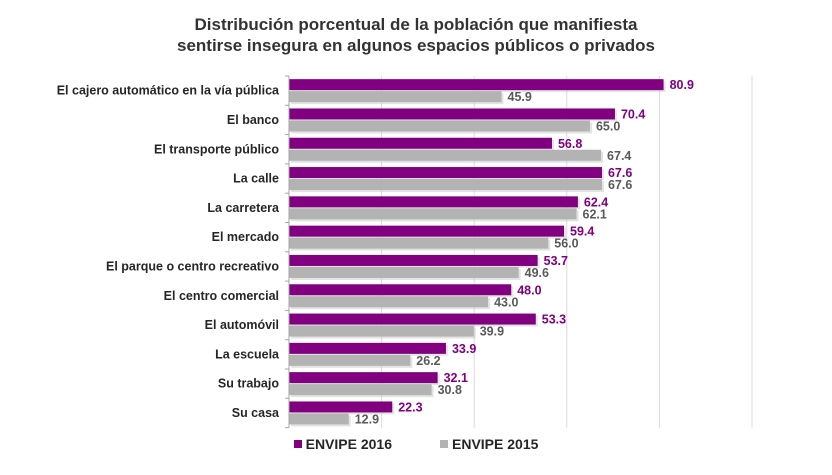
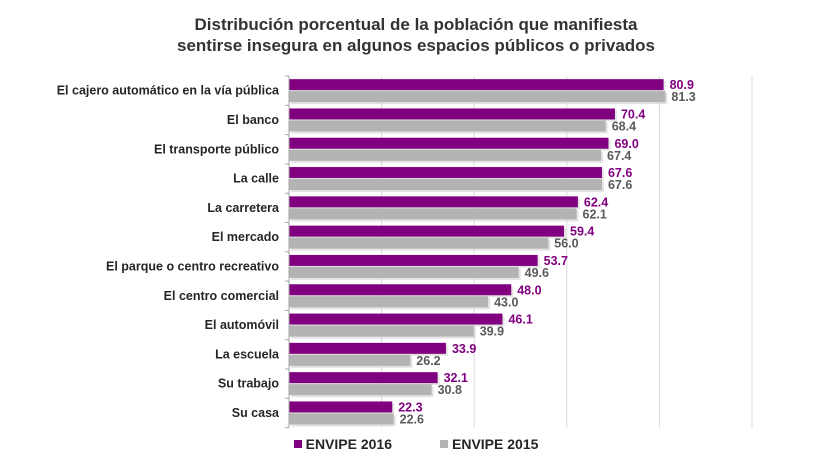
ENVIPE 2015/El cajero automático en la vía pública: 45.9 -> 81.3
ENVIPE 2015/El banco: 65.0 -> 68.4
ENVIPE 2016/El transporte público: 56.8 -> 69.0
ENVIPE 2016/El automóvil: 53.3 -> 46.1
ENVIPE 2015/Su casa: 12.9 -> 22.6
